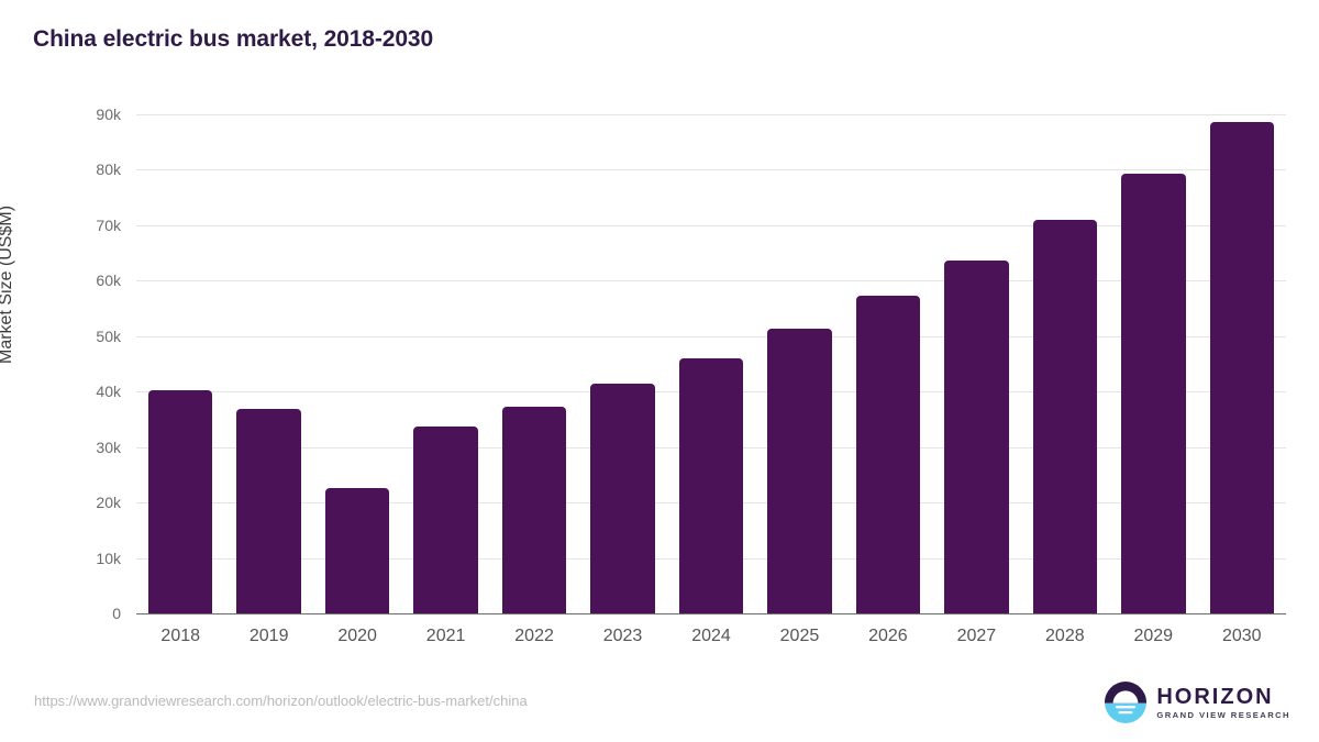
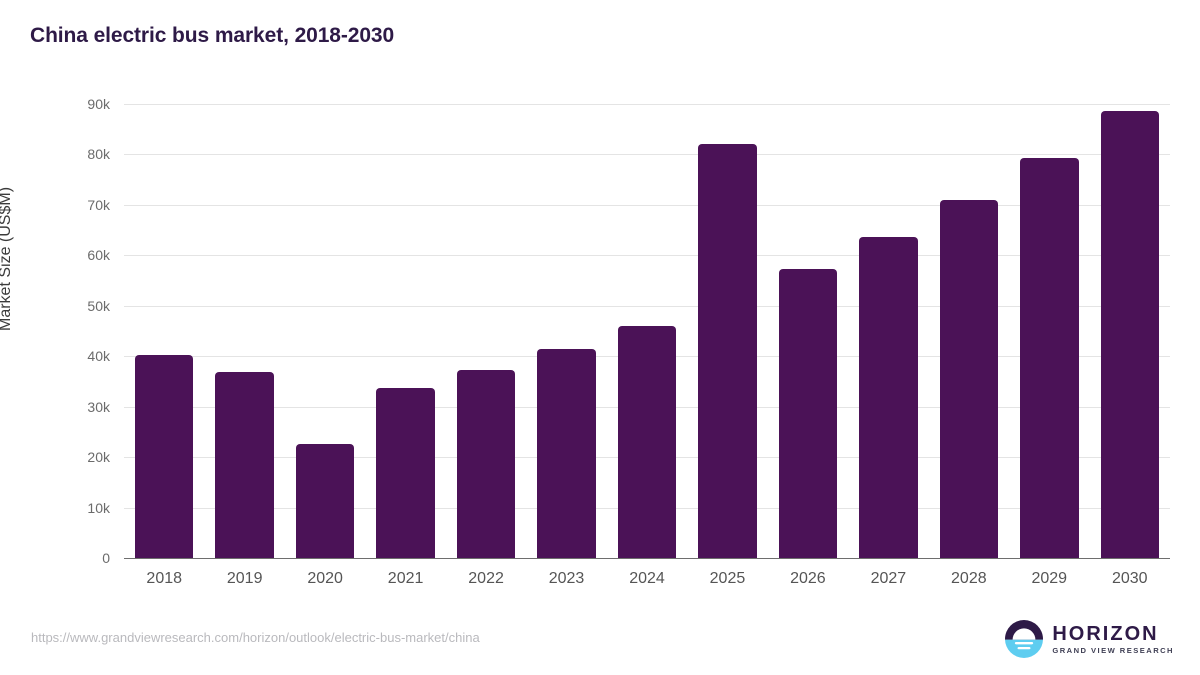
2025: 51k -> 82k
